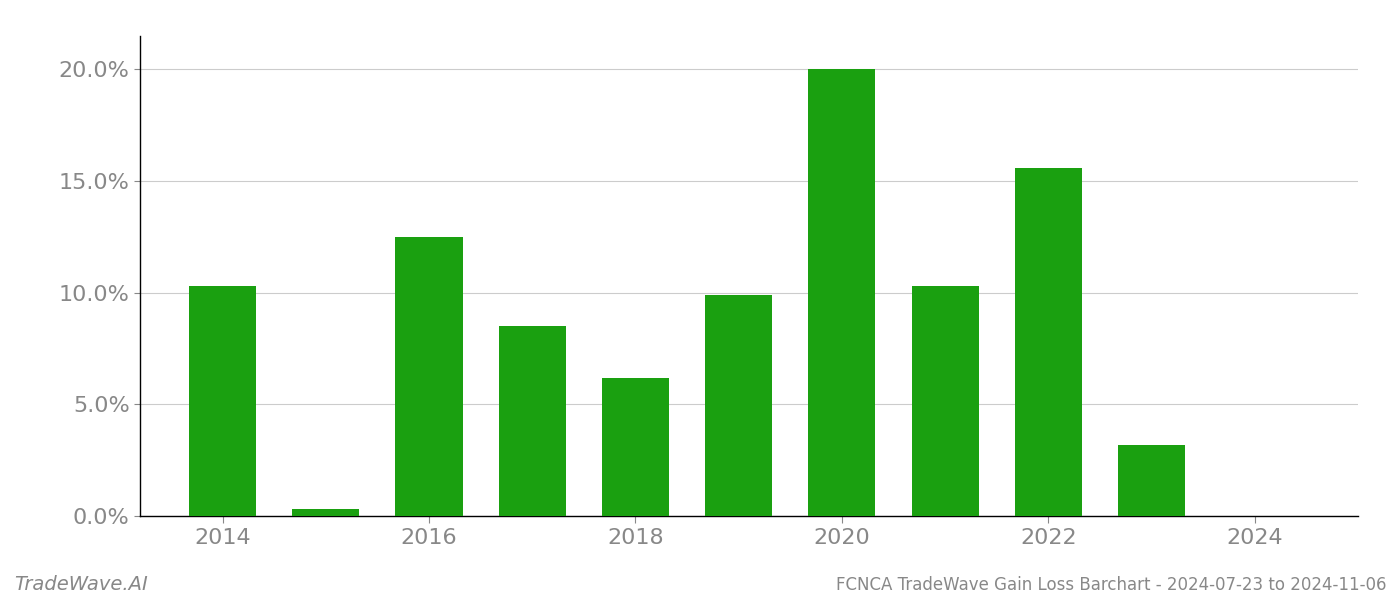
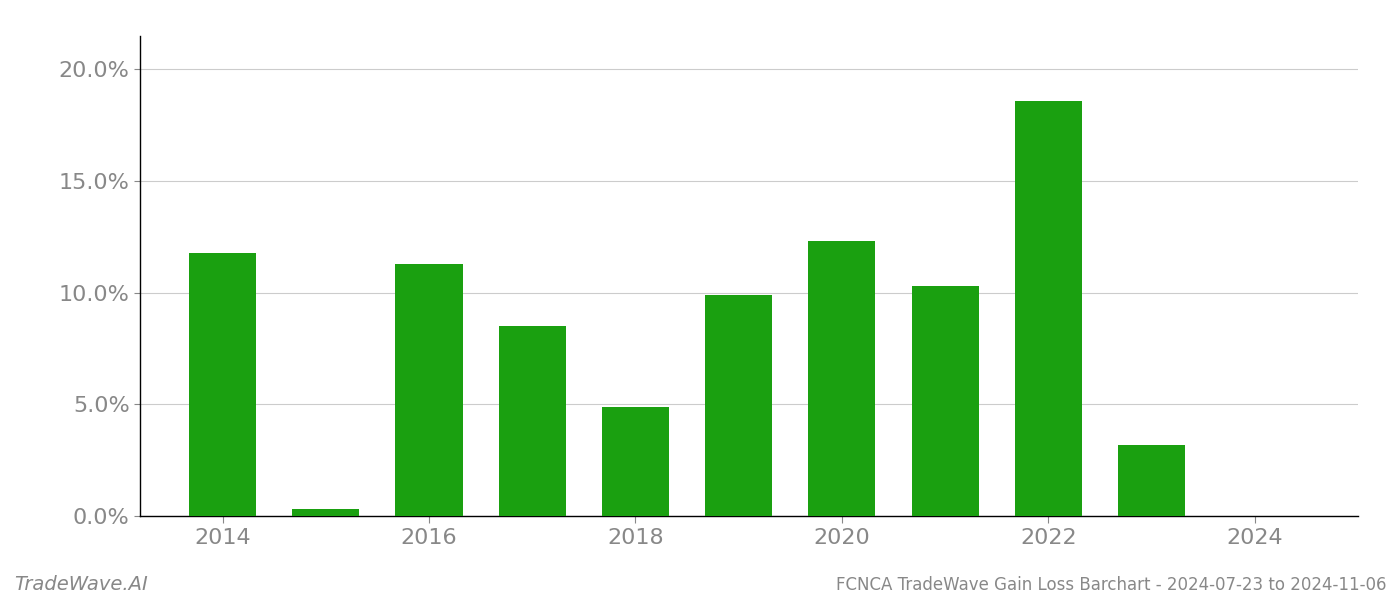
2014: 10.3% -> 11.8%
2016: 12.5% -> 11.3%
2018: 6.2% -> 4.9%
2020: 20.0% -> 12.3%
2022: 15.6% -> 18.6%
